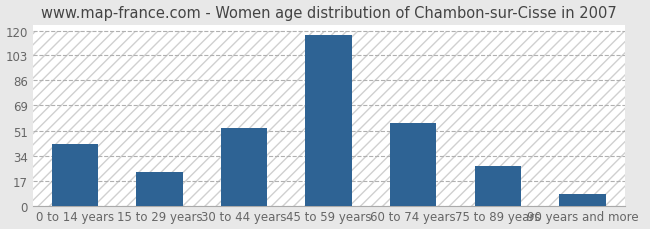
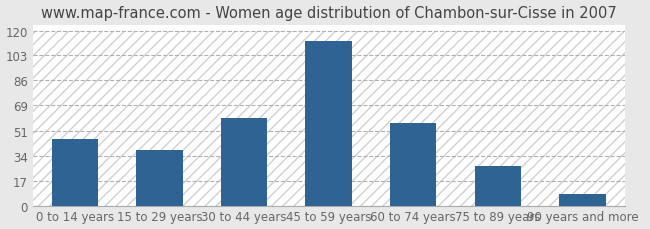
0 to 14 years: 42 -> 46
15 to 29 years: 23 -> 38
30 to 44 years: 53 -> 60
45 to 59 years: 117 -> 113
